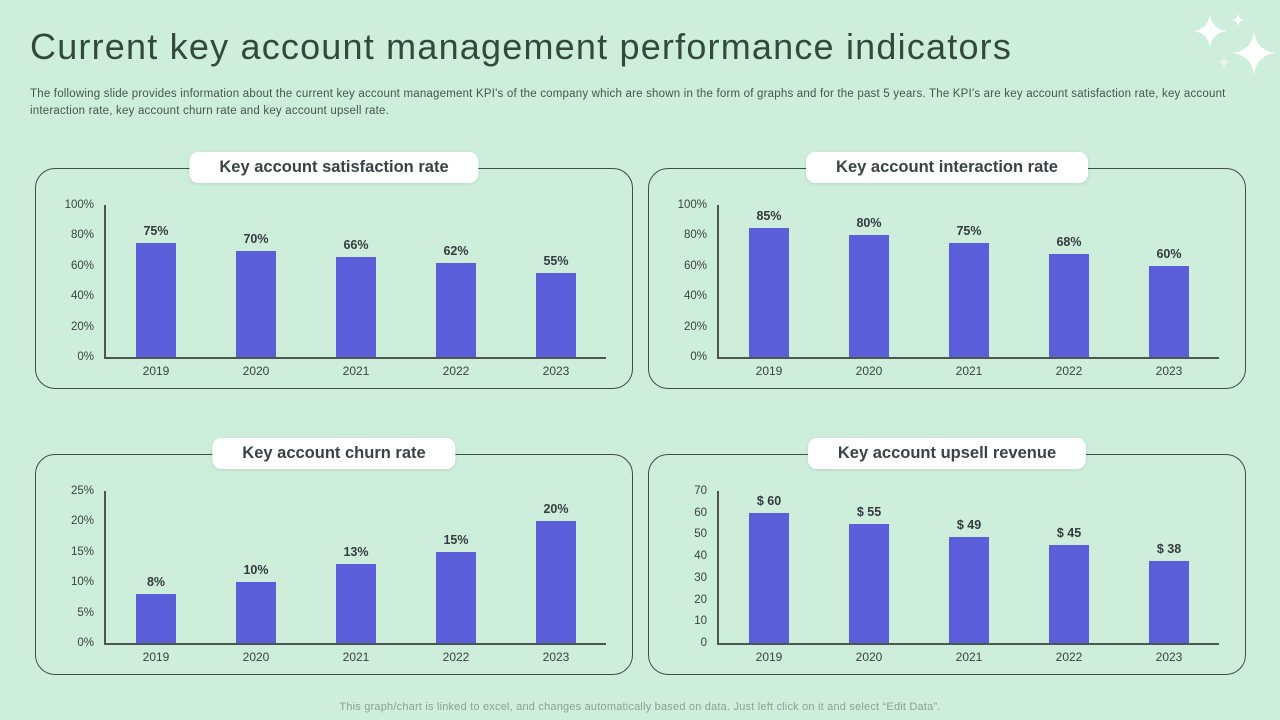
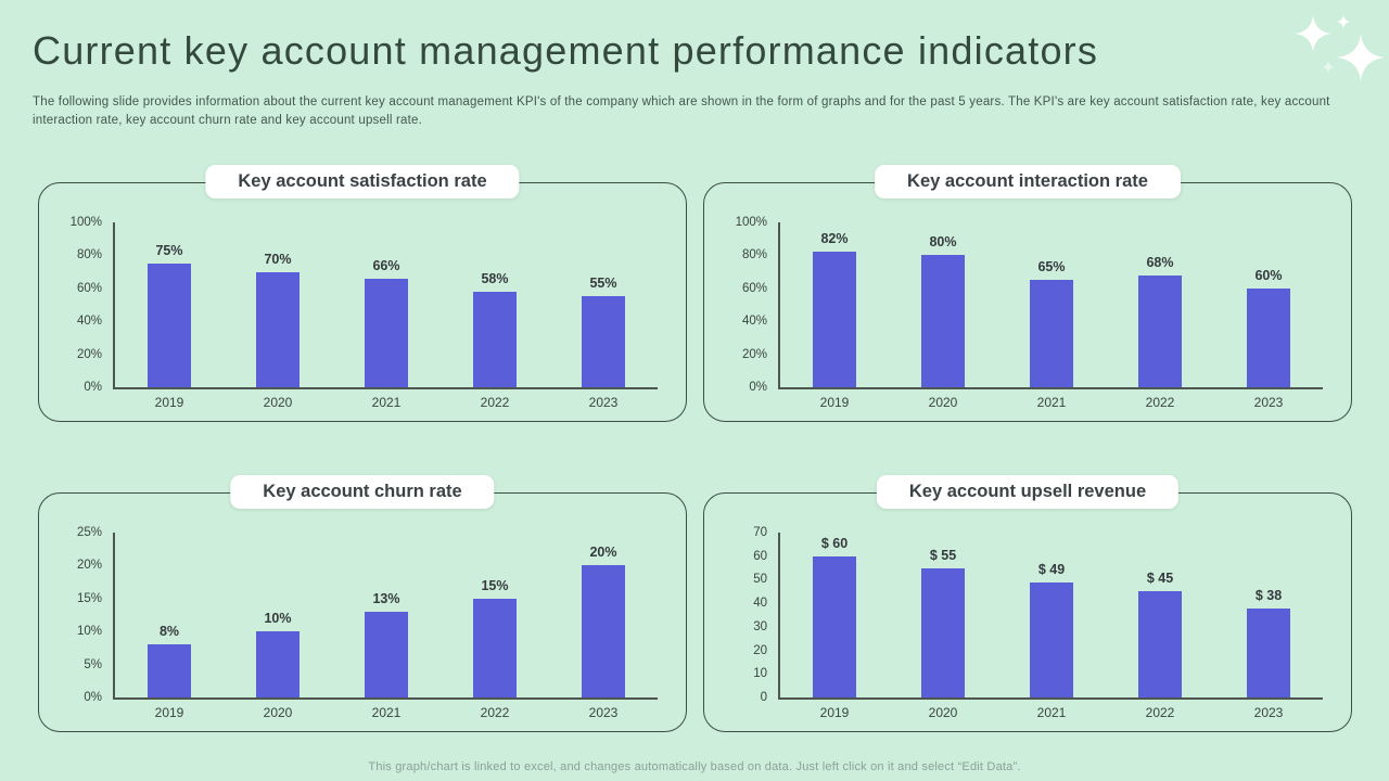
Key account satisfaction rate/2022: 62% -> 58%
Key account interaction rate/2019: 85% -> 82%
Key account interaction rate/2021: 75% -> 65%
